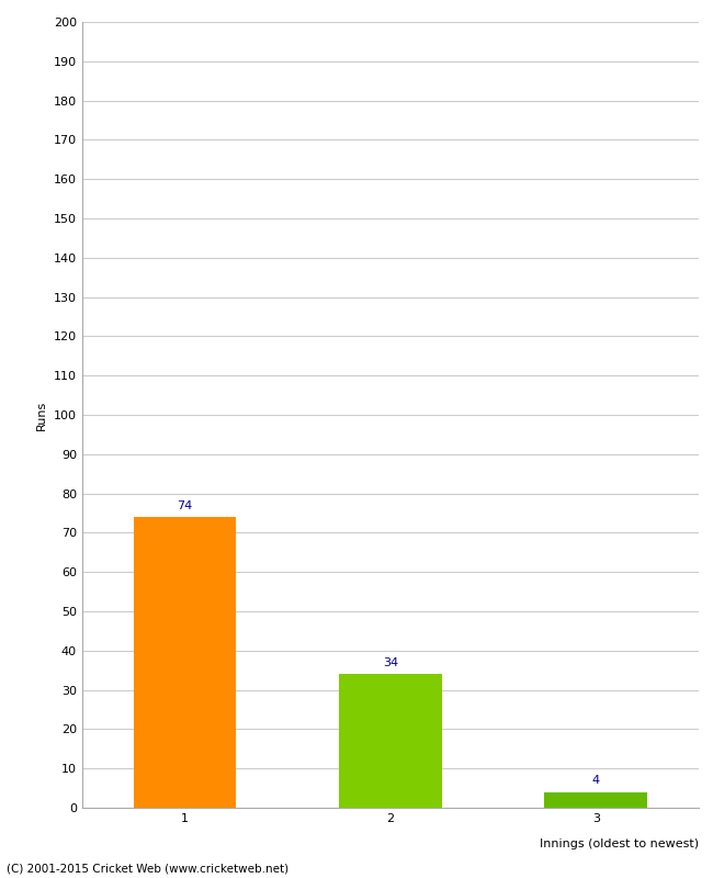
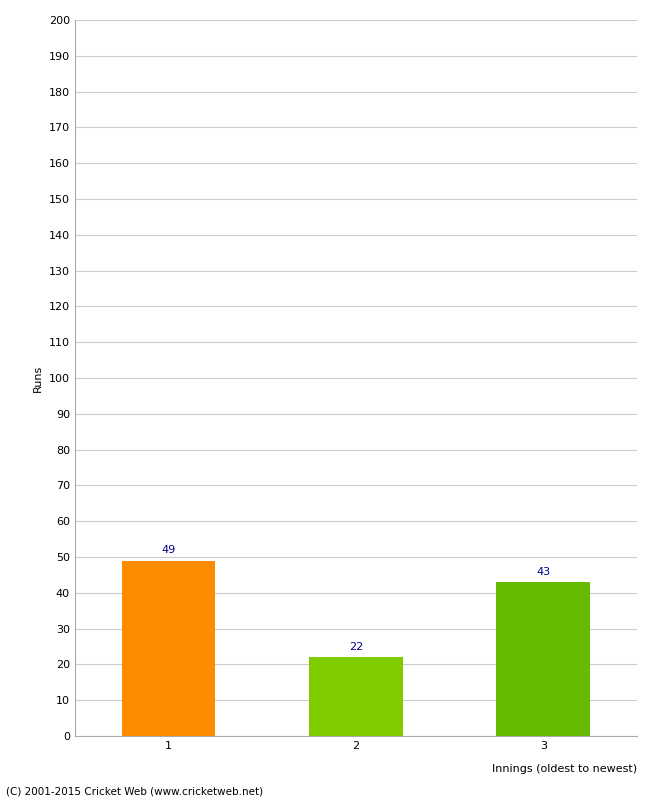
1: 74 -> 49
2: 34 -> 22
3: 4 -> 43
